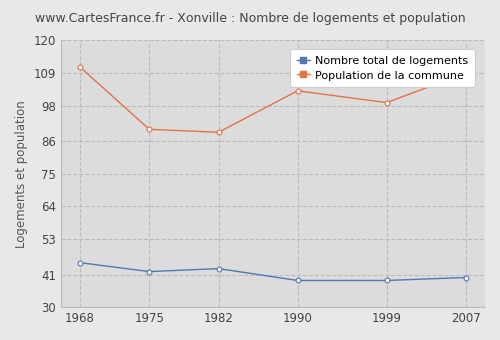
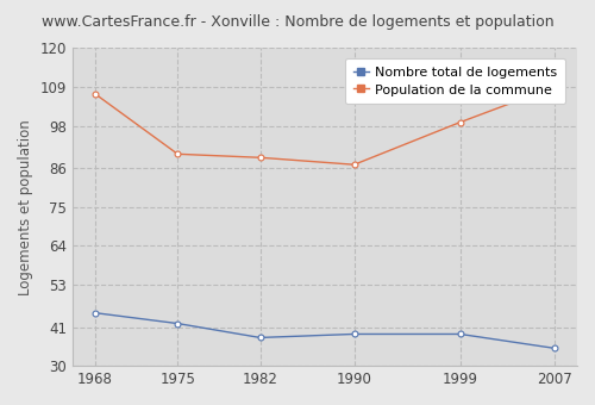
Population de la commune/1968: 111 -> 107
Nombre total de logements/1982: 43 -> 38
Population de la commune/1990: 103 -> 87
Nombre total de logements/2007: 40 -> 35
